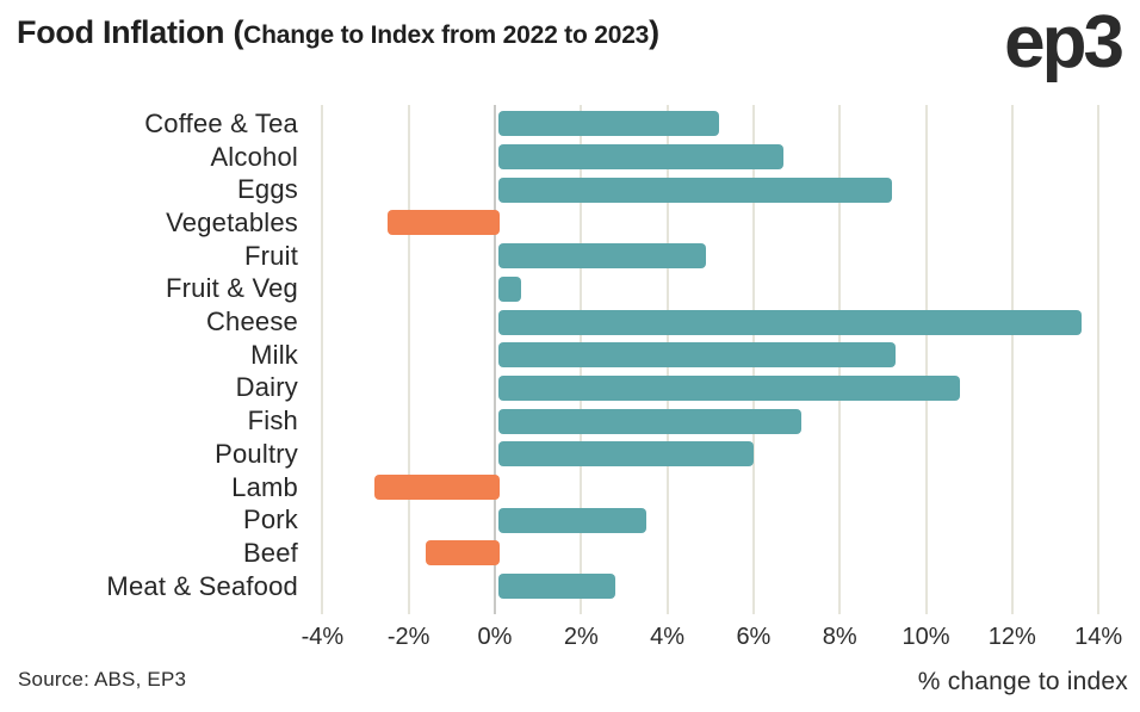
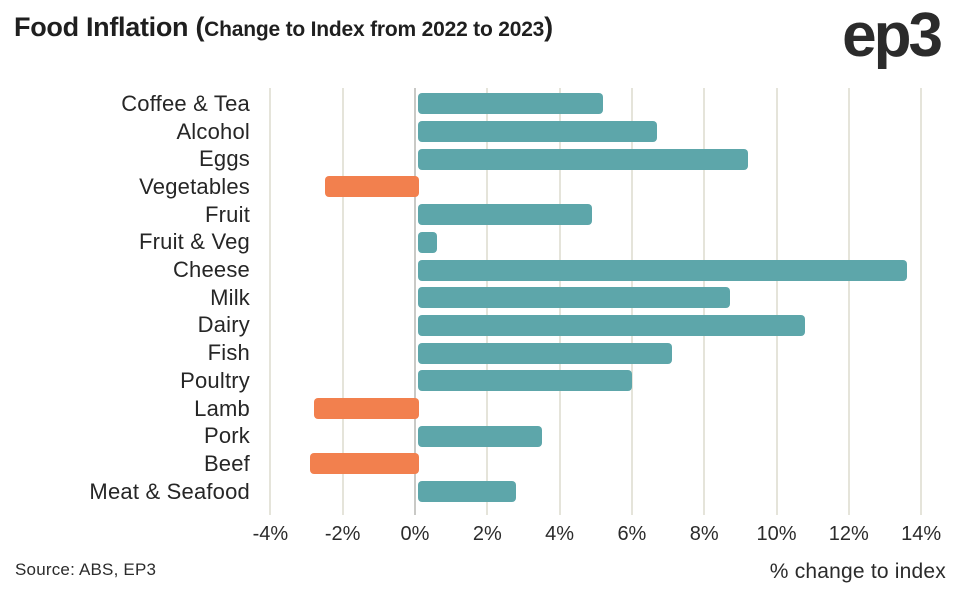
Milk: 9.3% -> 8.7%
Beef: -1.6% -> -2.9%
